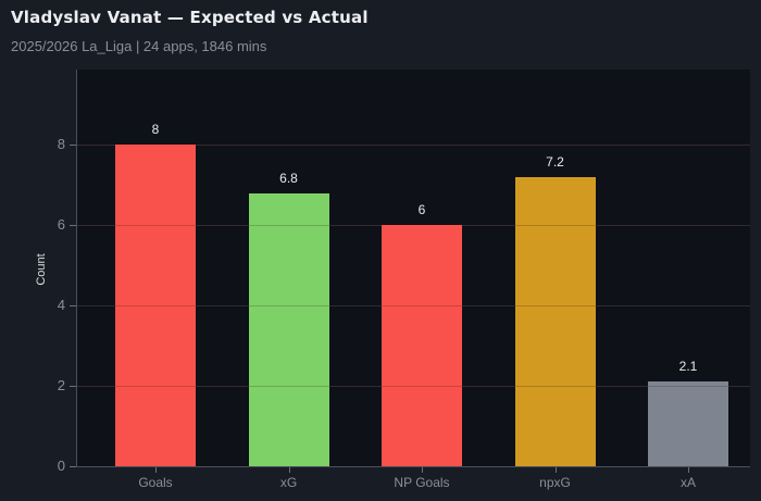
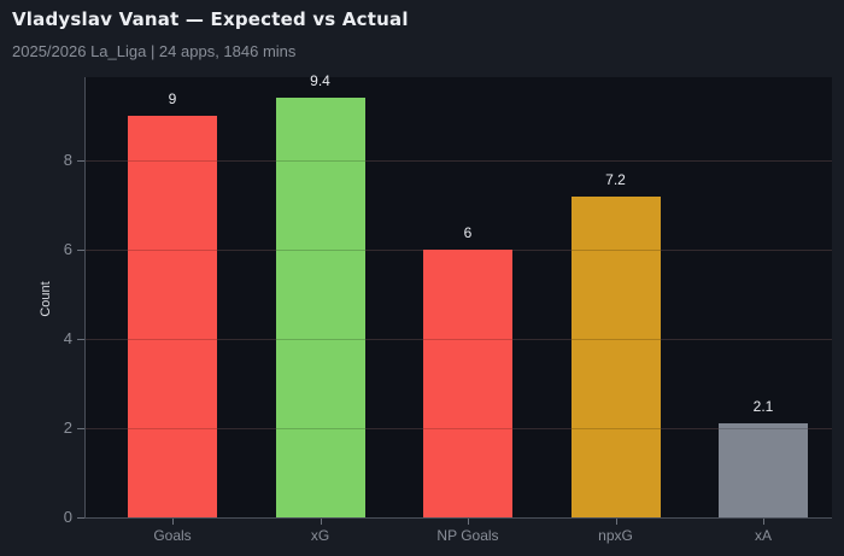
Goals: 8 -> 9
xG: 6.8 -> 9.4
